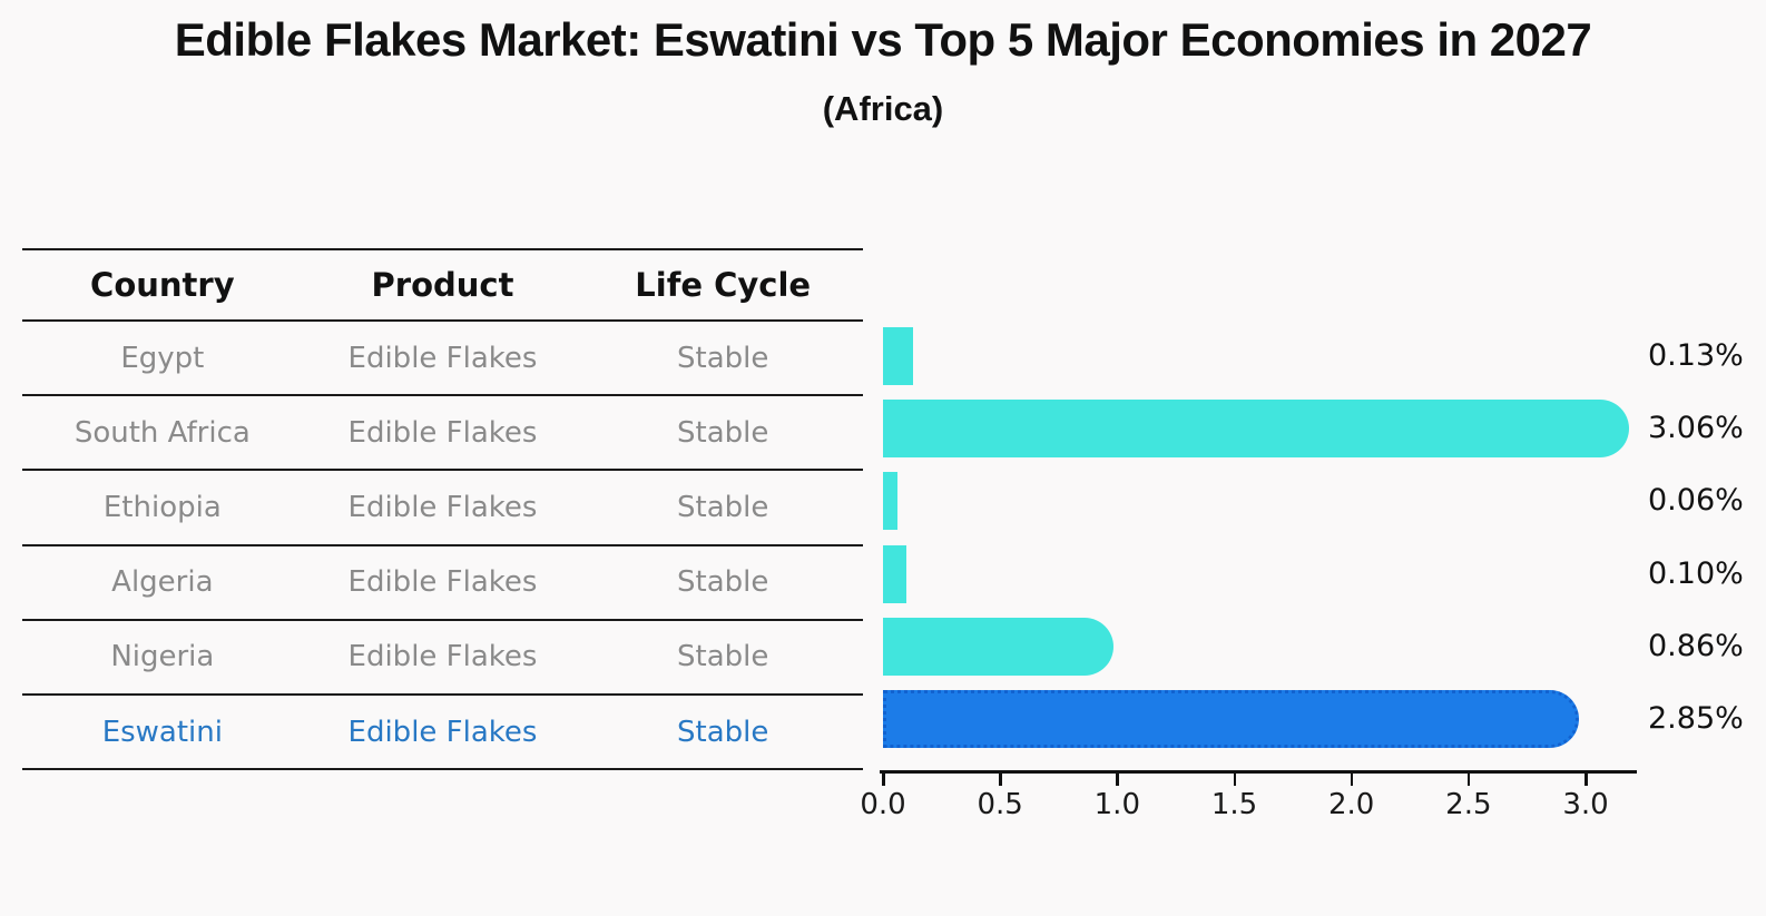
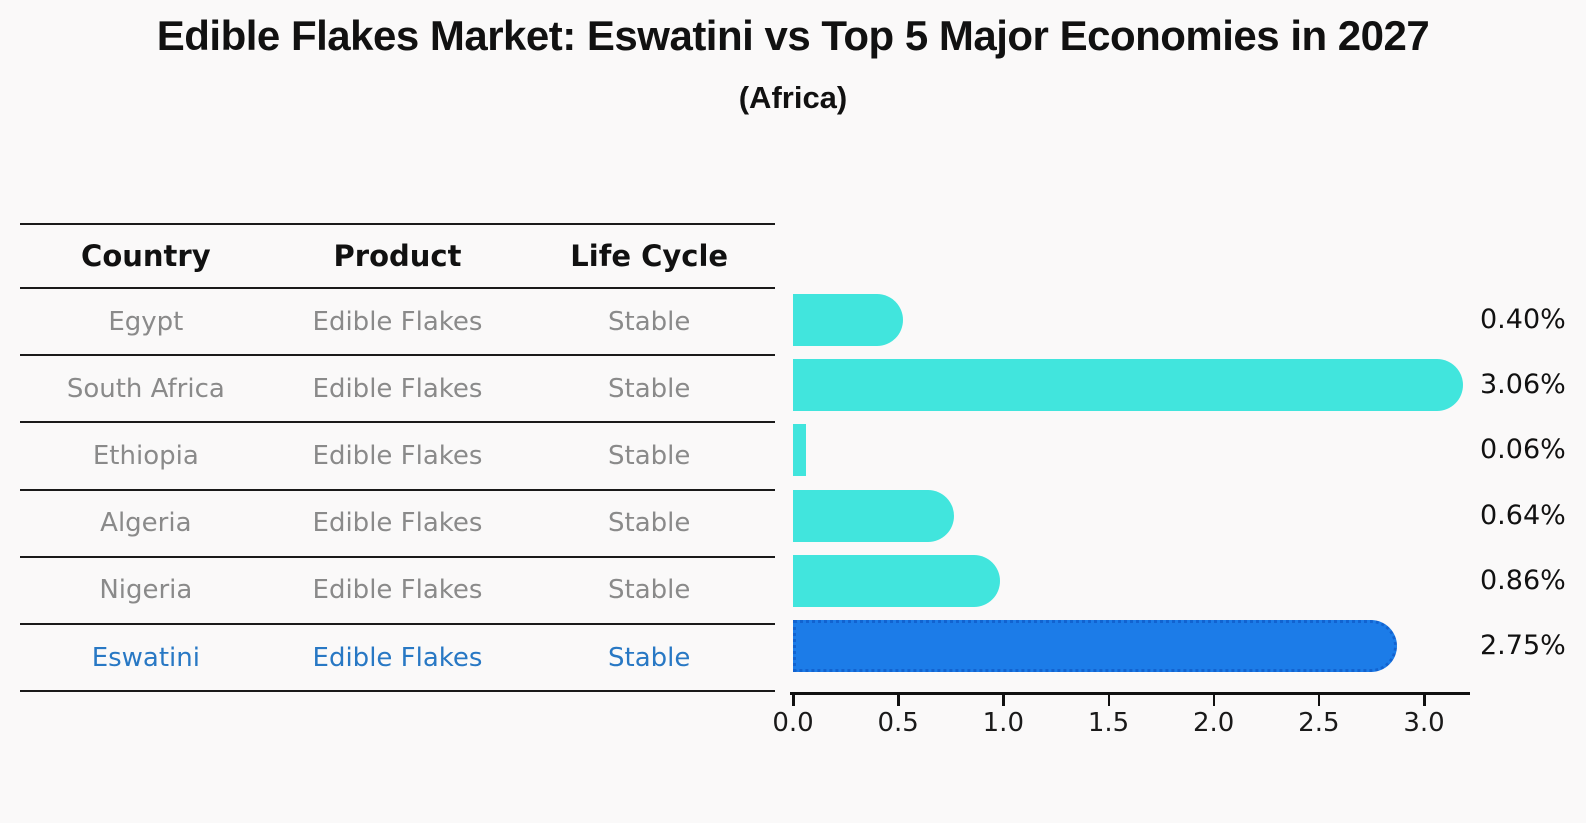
Egypt: 0.13% -> 0.40%
Algeria: 0.10% -> 0.64%
Eswatini: 2.85% -> 2.75%
